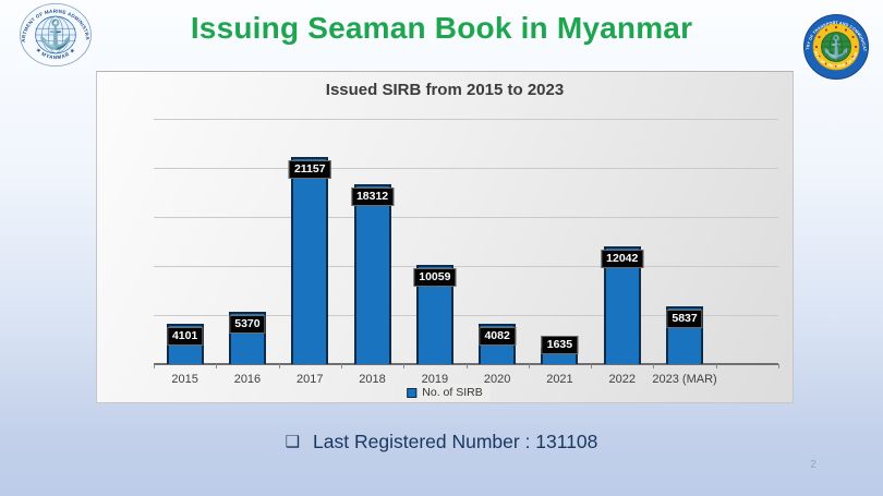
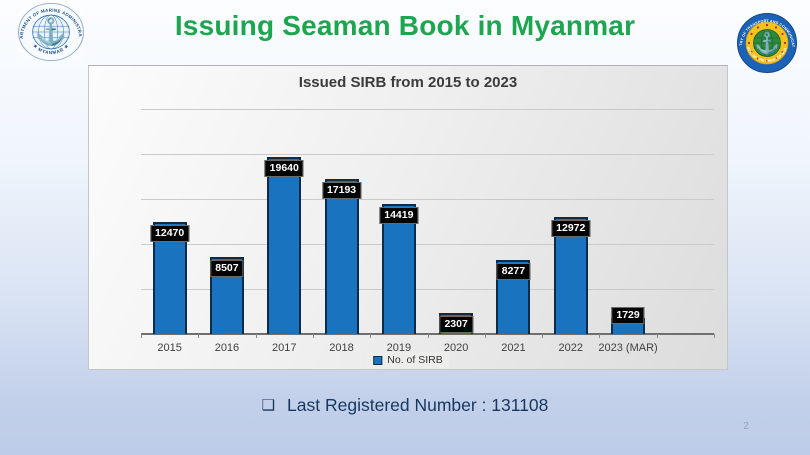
2015: 4101 -> 12470
2016: 5370 -> 8507
2017: 21157 -> 19640
2018: 18312 -> 17193
2019: 10059 -> 14419
2020: 4082 -> 2307
2021: 1635 -> 8277
2022: 12042 -> 12972
2023 (MAR): 5837 -> 1729
